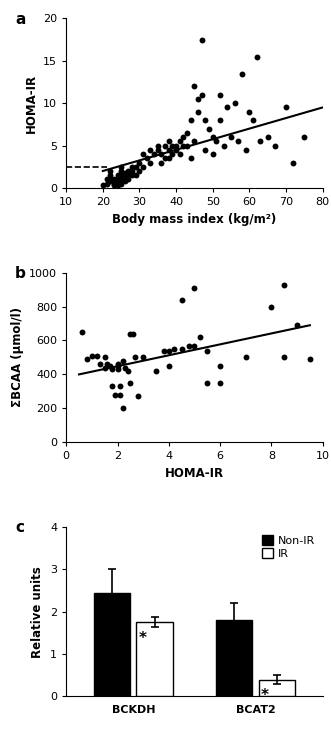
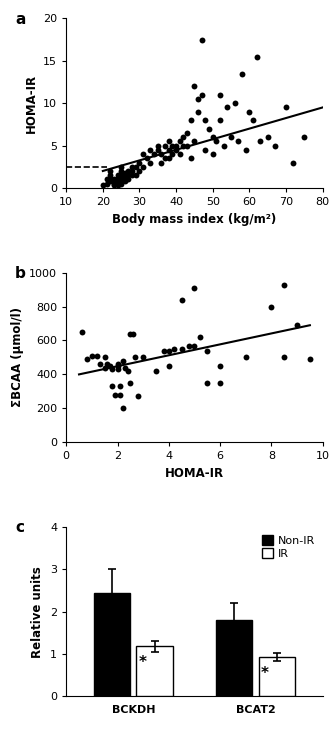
IR/BCKDH: 1.75 -> 1.18
IR/BCAT2: 0.40 -> 0.93
